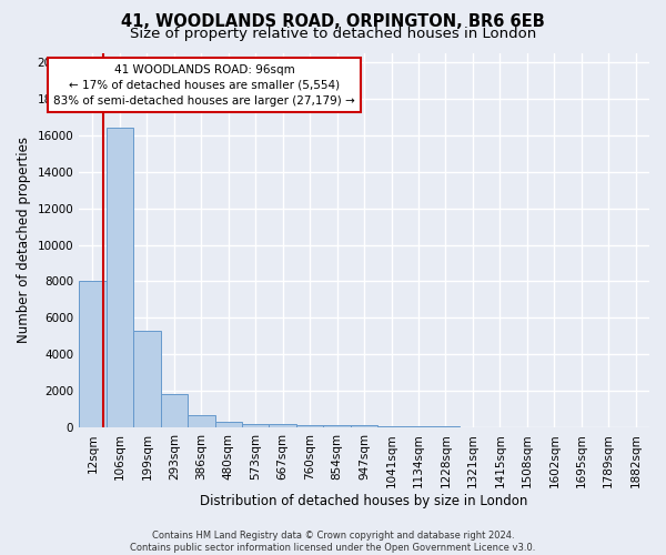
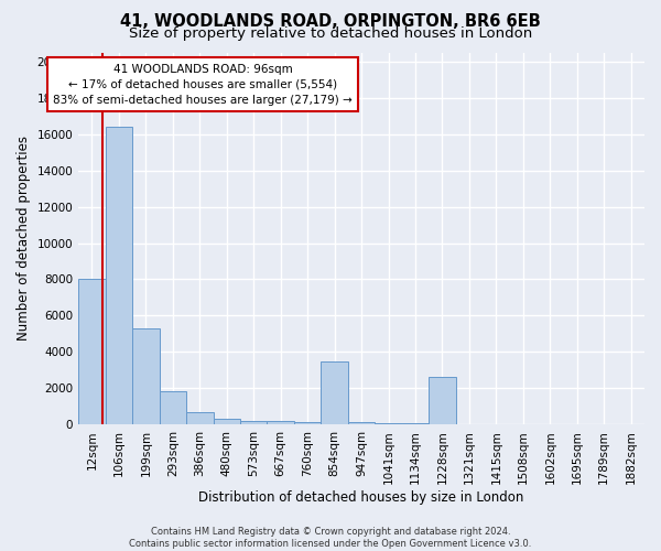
854sqm: 100 -> 3500
1228sqm: 100 -> 2600
